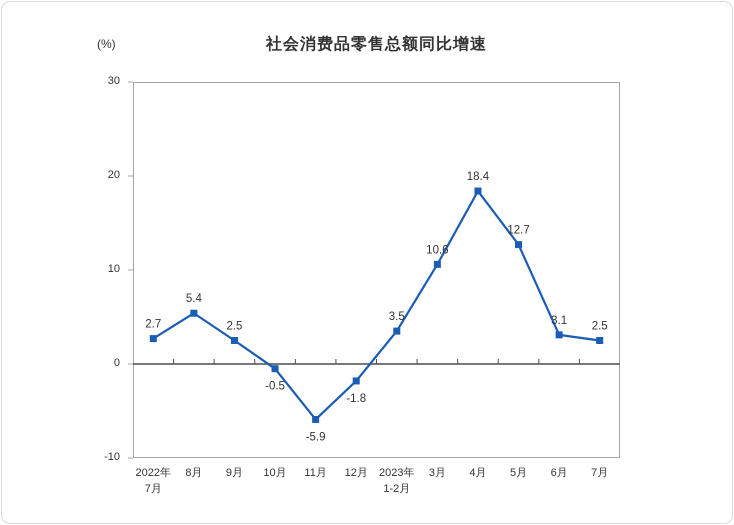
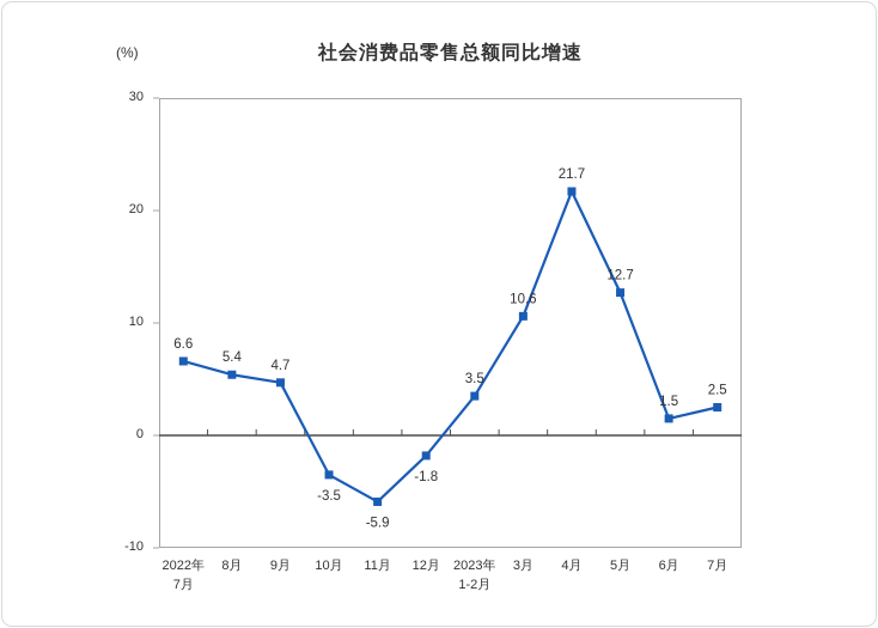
2022年 7月: 2.7 -> 6.6
9月: 2.5 -> 4.7
10月: -0.5 -> -3.5
4月: 18.4 -> 21.7
6月: 3.1 -> 1.5
